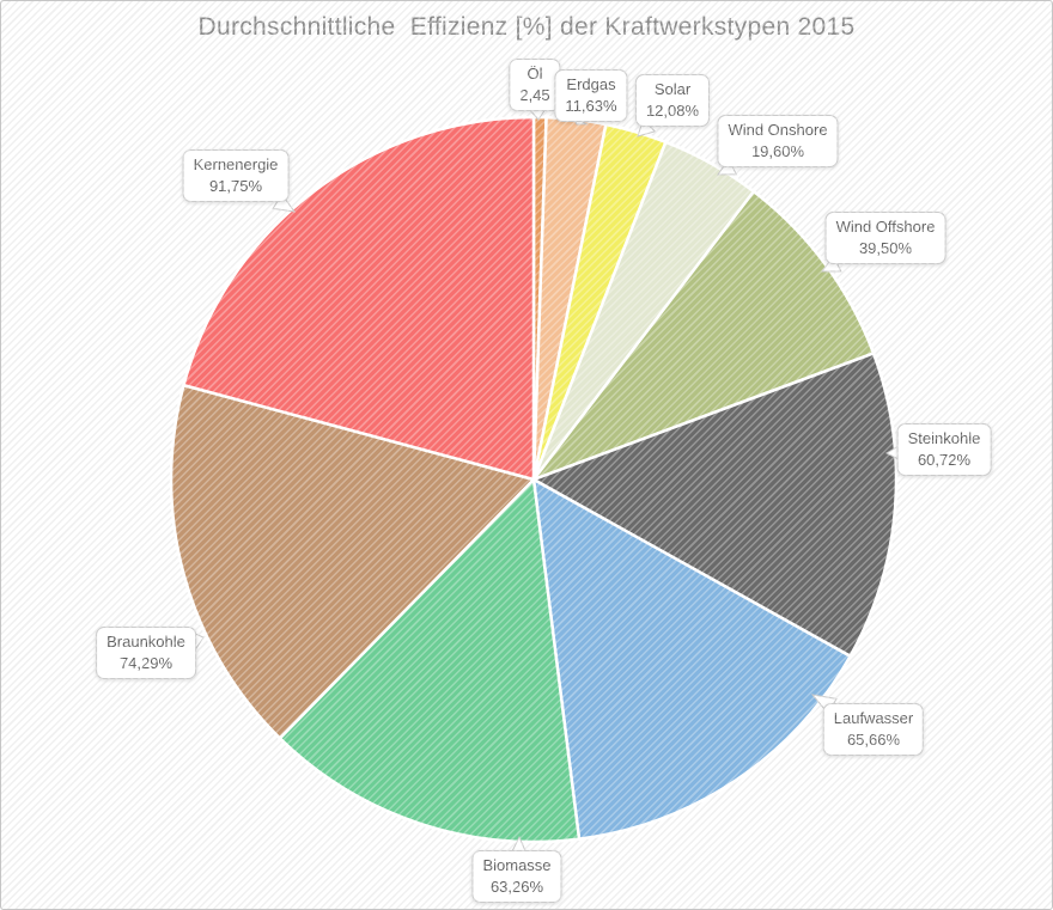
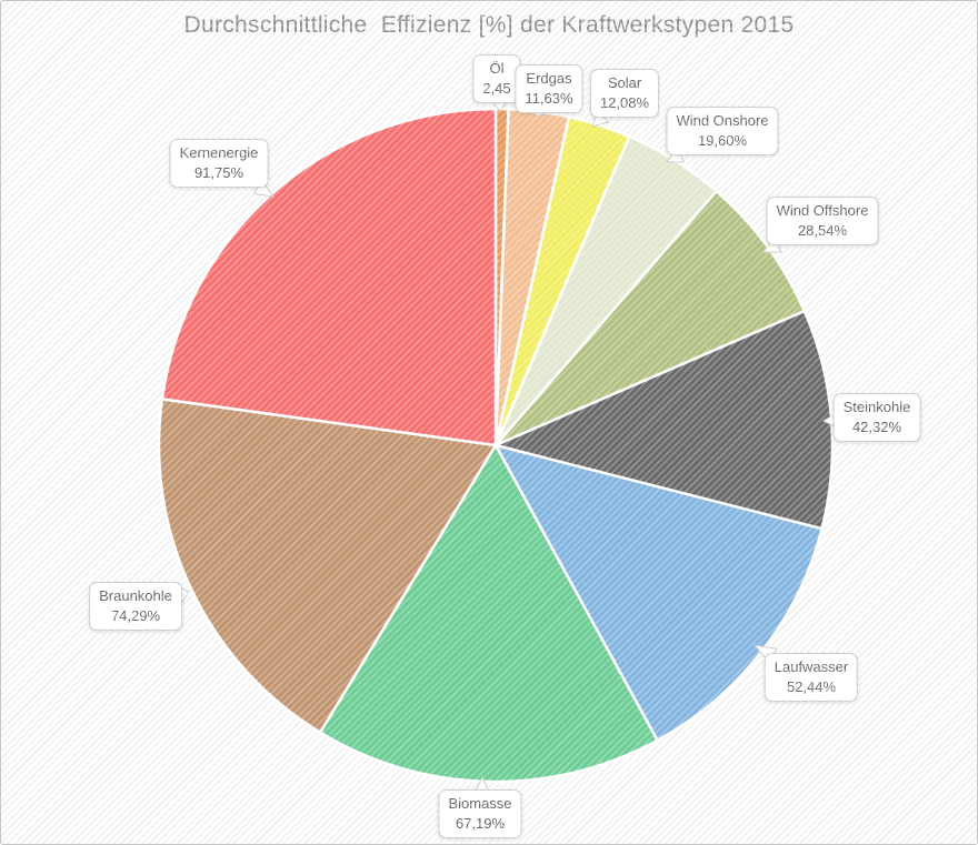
Wind Offshore: 39,50% -> 28,54%
Steinkohle: 60,72% -> 42,32%
Laufwasser: 65,66% -> 52,44%
Biomasse: 63,26% -> 67,19%
